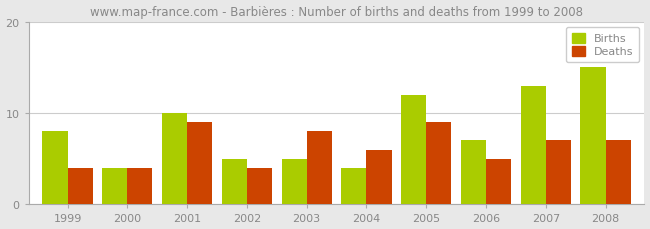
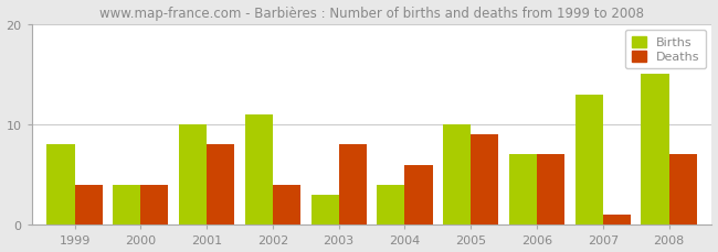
Deaths/2001: 9 -> 8
Births/2002: 5 -> 11
Births/2003: 5 -> 3
Births/2005: 12 -> 10
Deaths/2006: 5 -> 7
Deaths/2007: 7 -> 1
